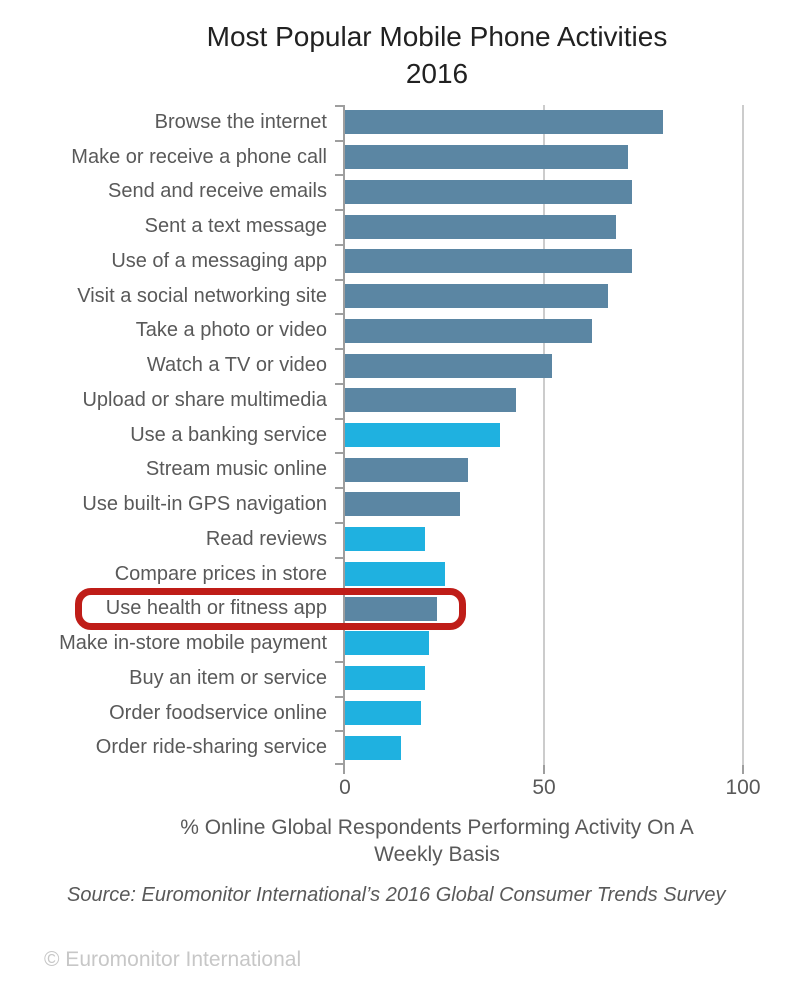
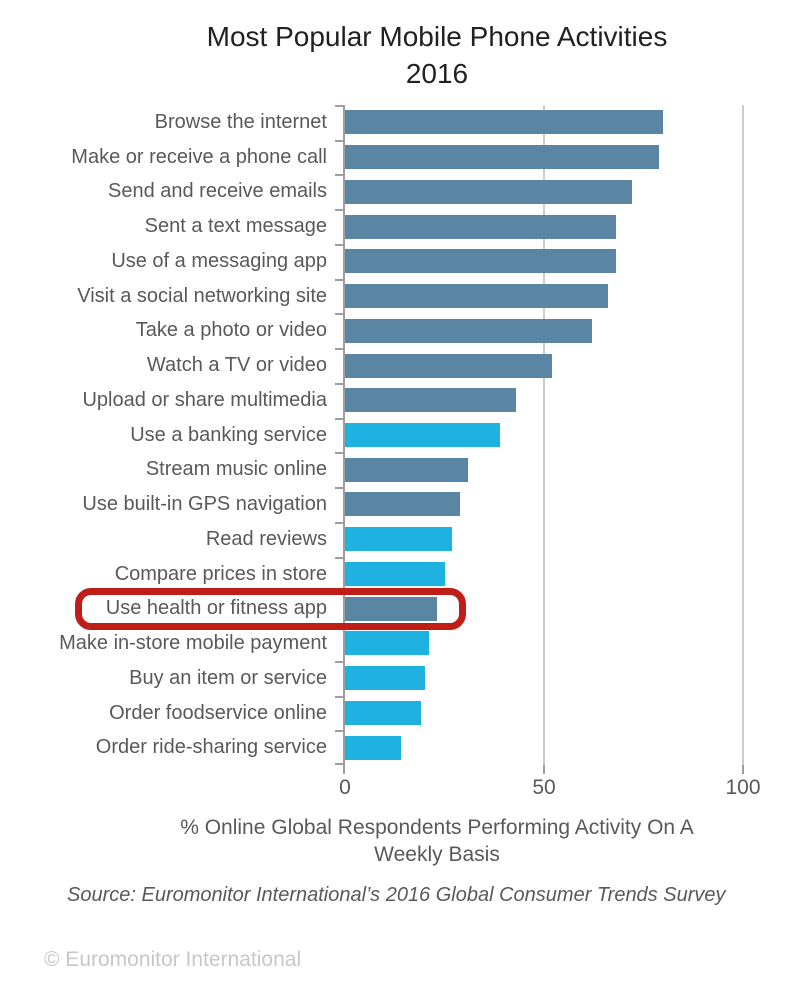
Make or receive a phone call: 71 -> 79
Use of a messaging app: 72 -> 68
Read reviews: 20 -> 27
